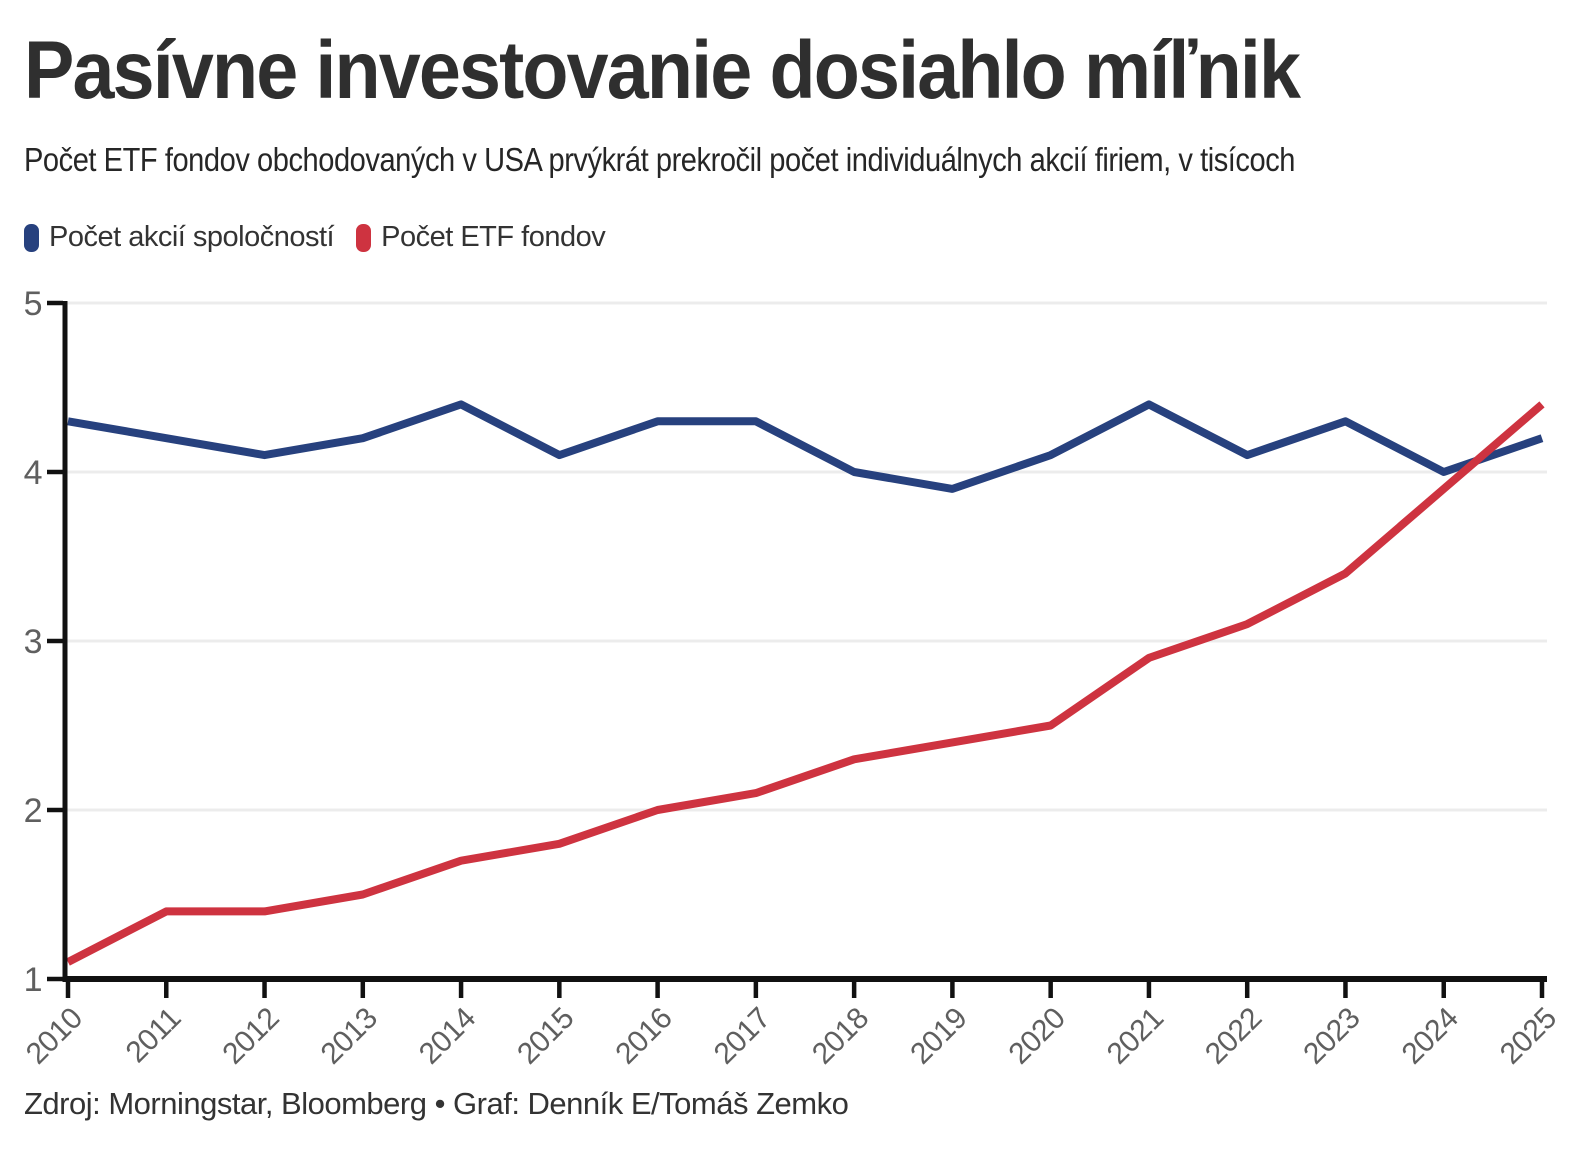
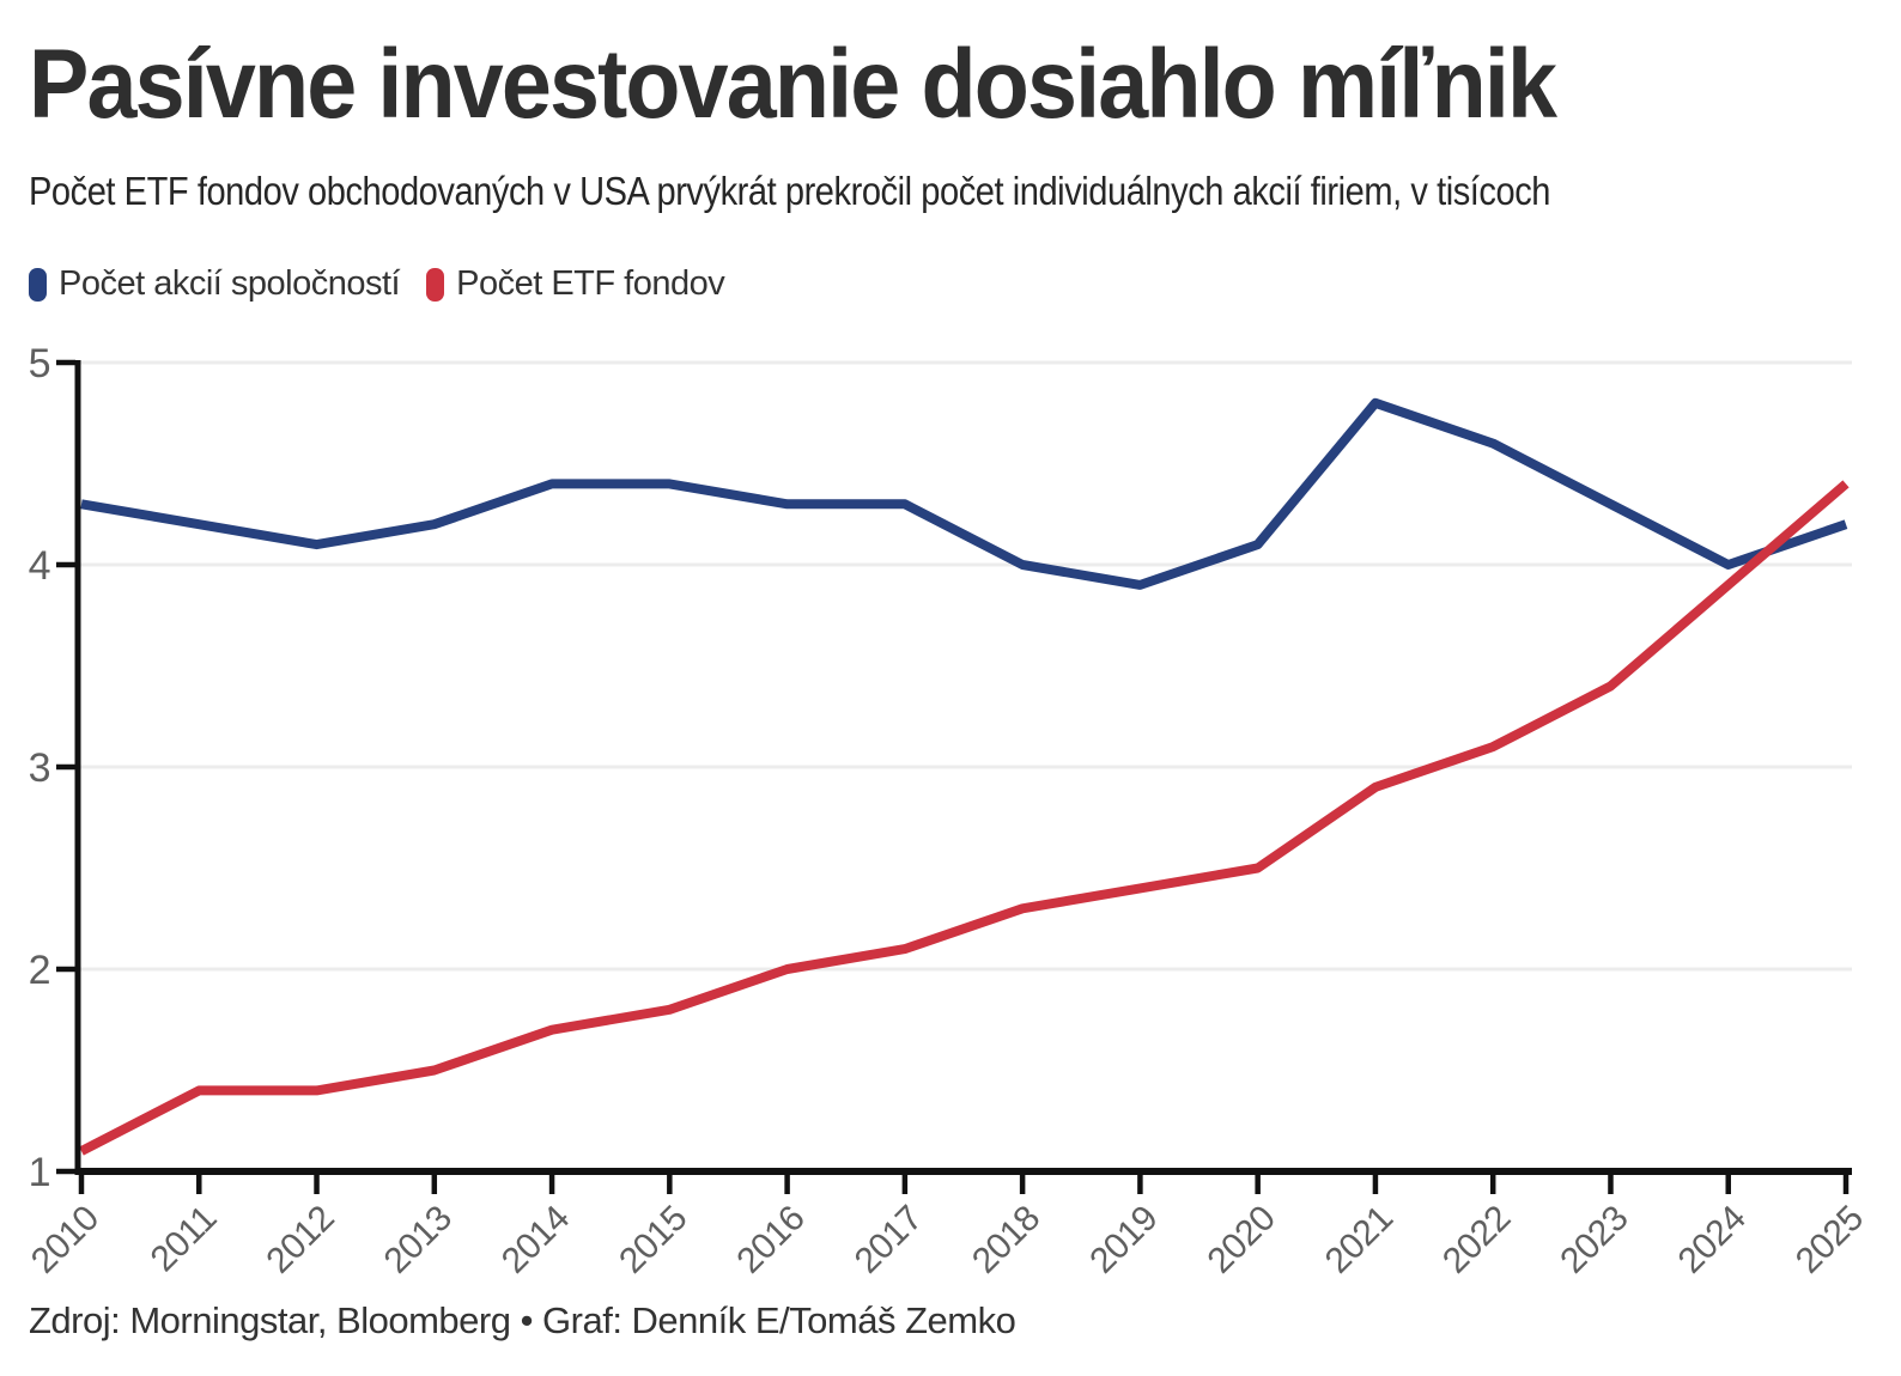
Počet akcií spoločností/2015: 4.1 -> 4.4
Počet akcií spoločností/2021: 4.4 -> 4.8
Počet akcií spoločností/2022: 4.1 -> 4.6
